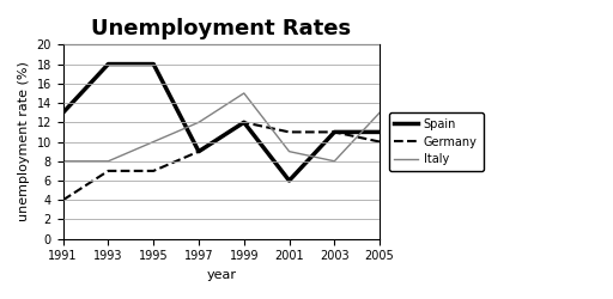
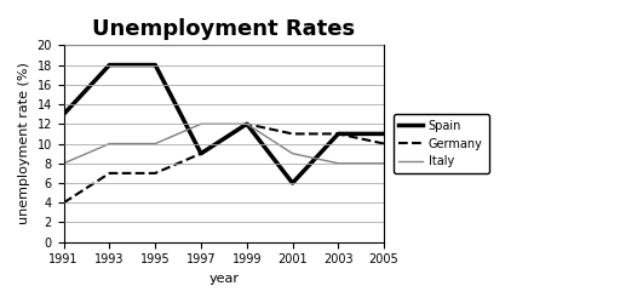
Italy/1993: 8 -> 10
Italy/1999: 15 -> 12
Italy/2005: 13 -> 8
